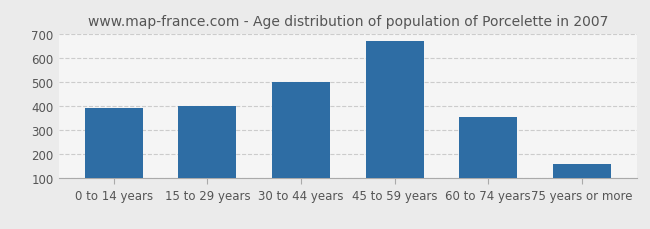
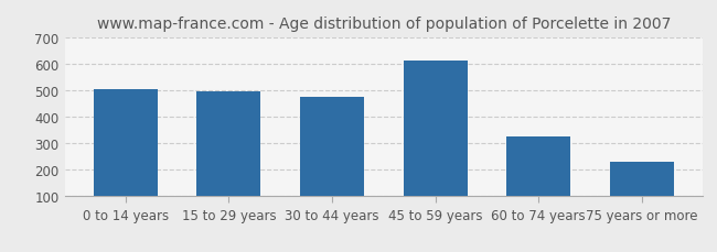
0 to 14 years: 390 -> 505
15 to 29 years: 400 -> 495
30 to 44 years: 500 -> 475
45 to 59 years: 670 -> 610
60 to 74 years: 355 -> 325
75 years or more: 160 -> 230
